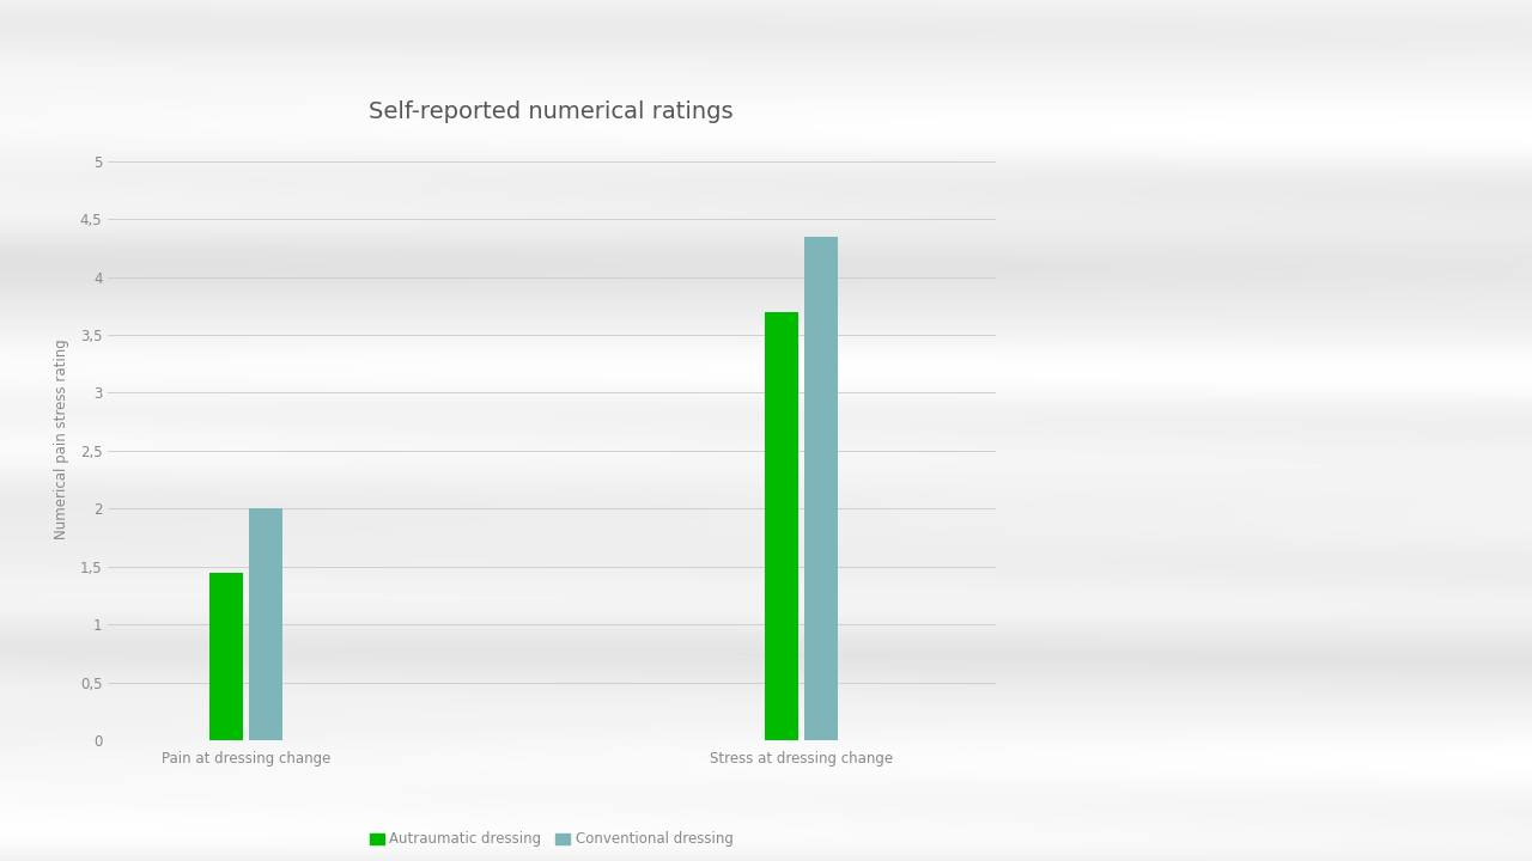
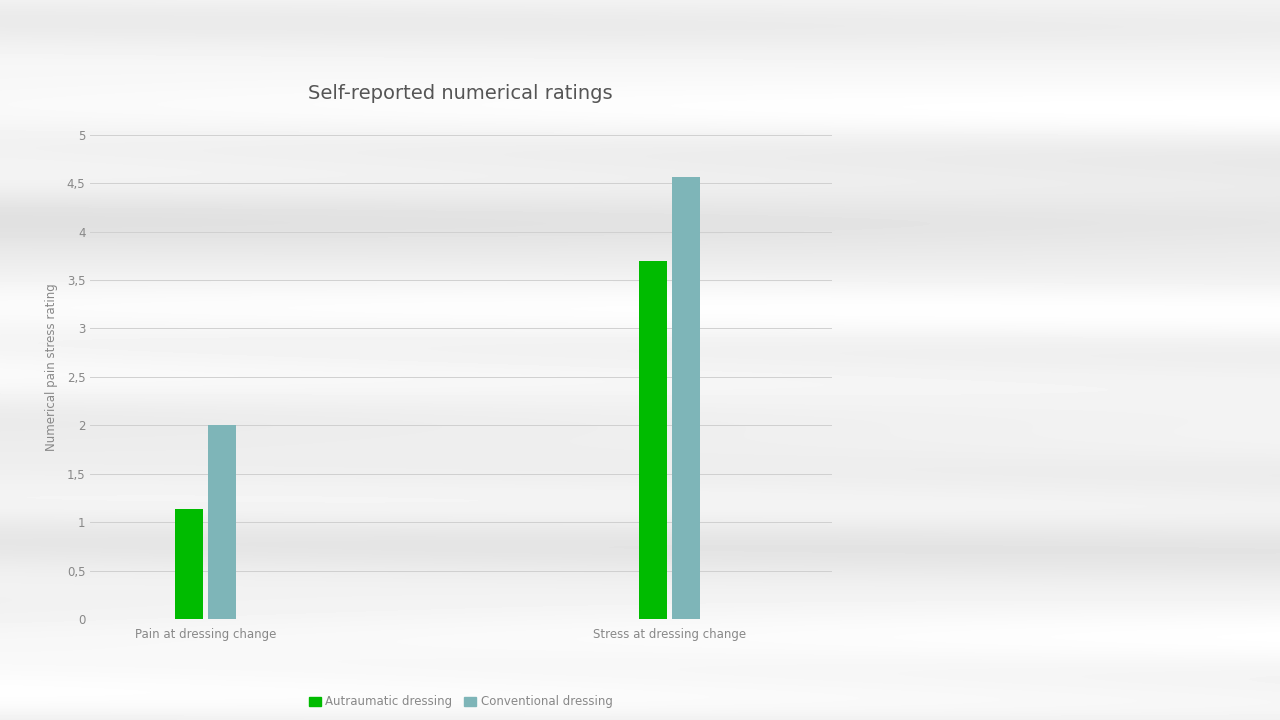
Autraumatic dressing/Pain at dressing change: 1,45 -> 1,14
Conventional dressing/Stress at dressing change: 4,35 -> 4,56
